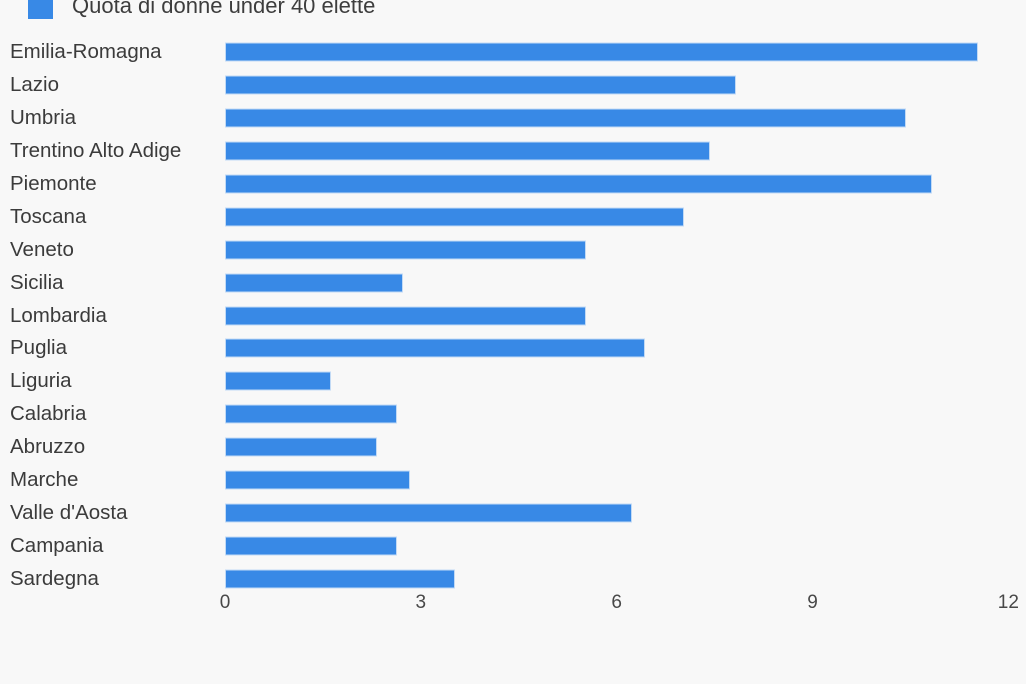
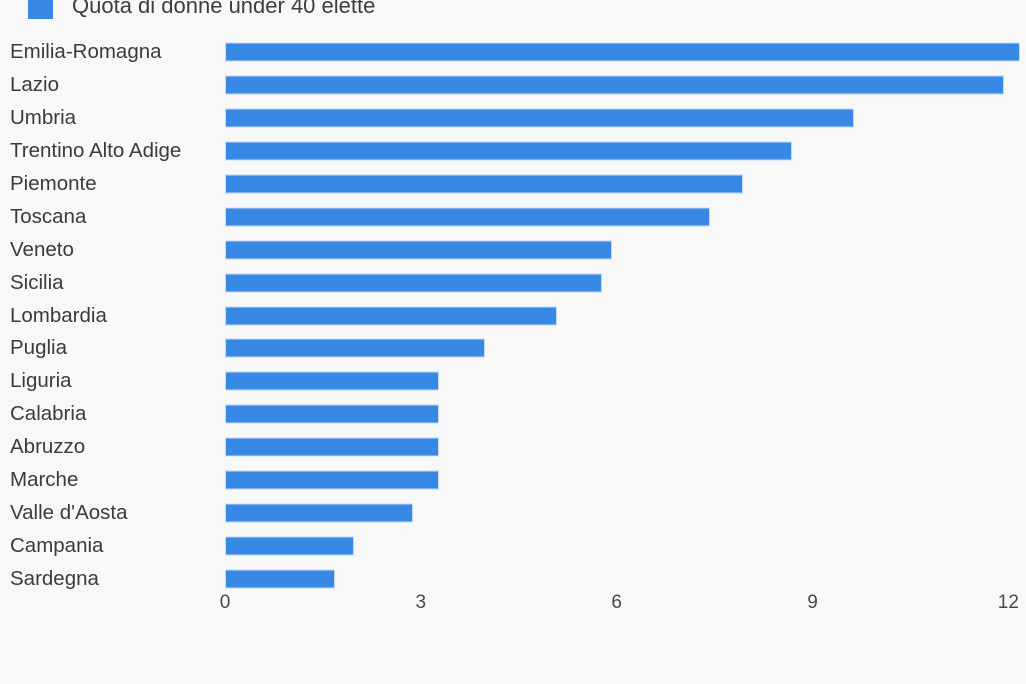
Emilia-Romagna: 11.5 -> 12.2
Lazio: 7.8 -> 11.9
Umbria: 10.4 -> 9.6
Trentino Alto Adige: 7.4 -> 8.7
Piemonte: 10.8 -> 7.9
Toscana: 7.0 -> 7.4
Veneto: 5.5 -> 5.9
Sicilia: 2.7 -> 5.8
Lombardia: 5.5 -> 5.0
Puglia: 6.4 -> 4.0
Liguria: 1.6 -> 3.2
Calabria: 2.6 -> 3.2
Abruzzo: 2.3 -> 3.2
Marche: 2.8 -> 3.2
Valle d'Aosta: 6.2 -> 2.9
Campania: 2.6 -> 1.9
Sardegna: 3.5 -> 1.6
